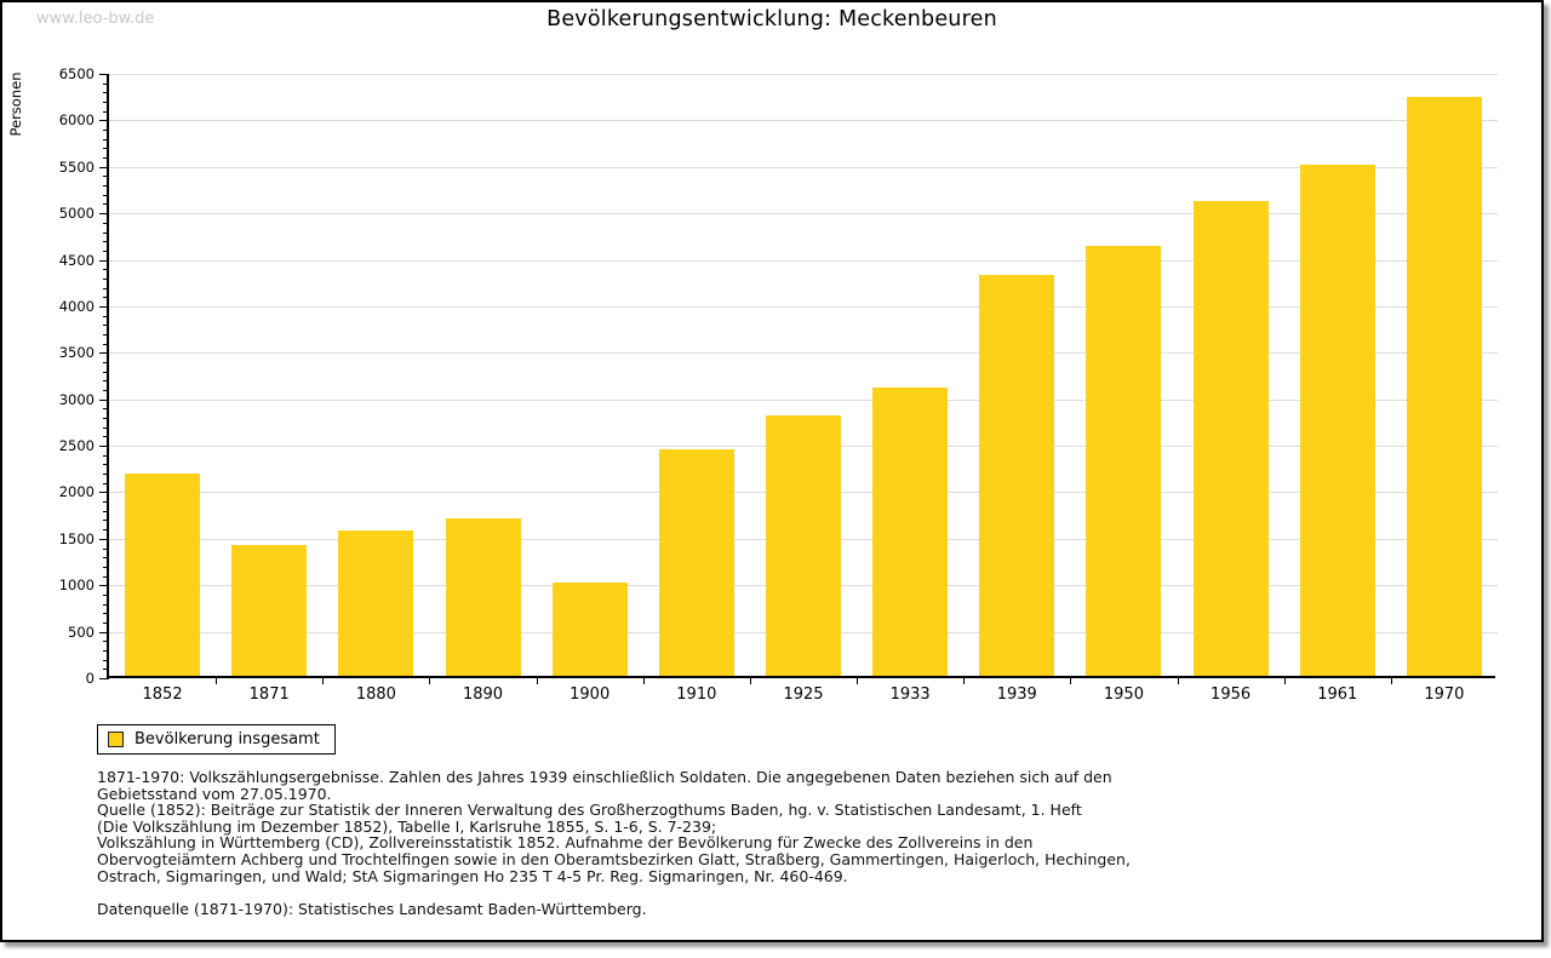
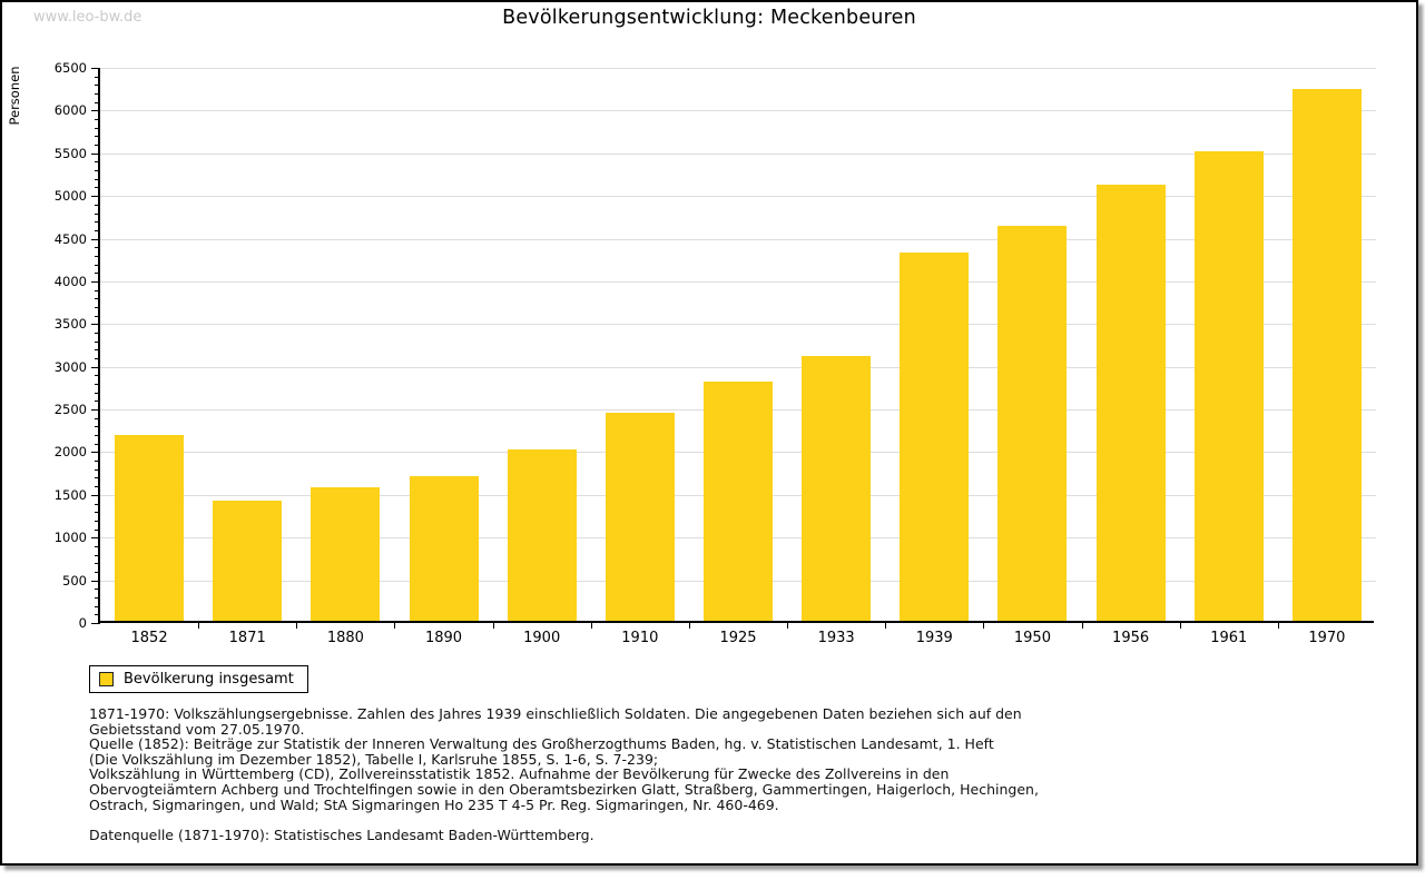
1900: 1000 -> 2000
